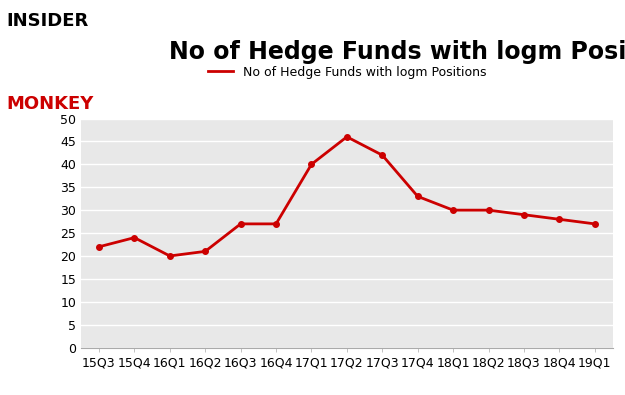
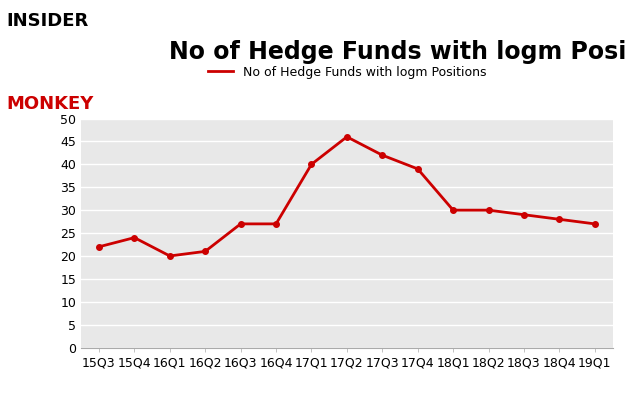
17Q4: 33 -> 39
